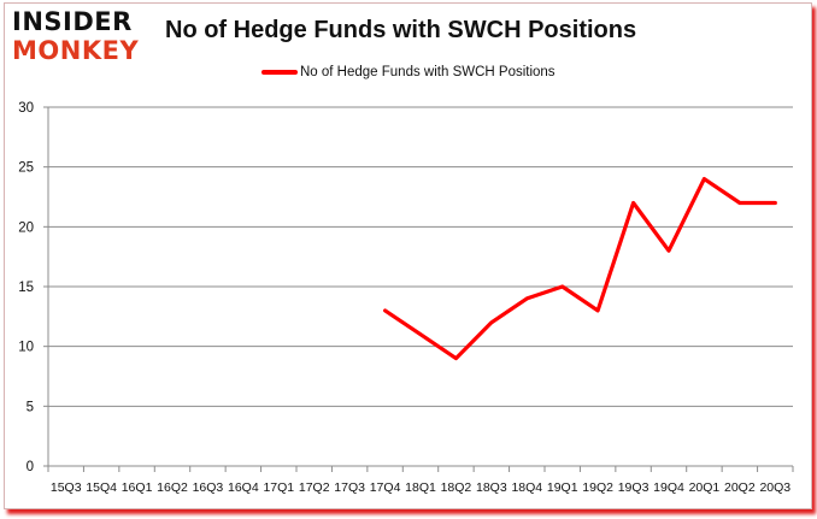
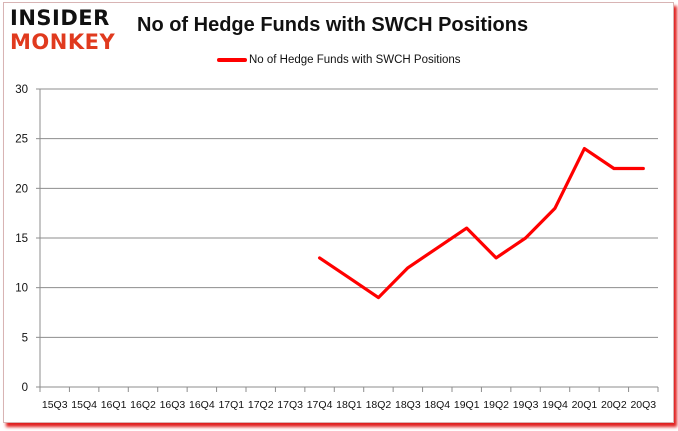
19Q1: 15 -> 16
19Q3: 22 -> 15
